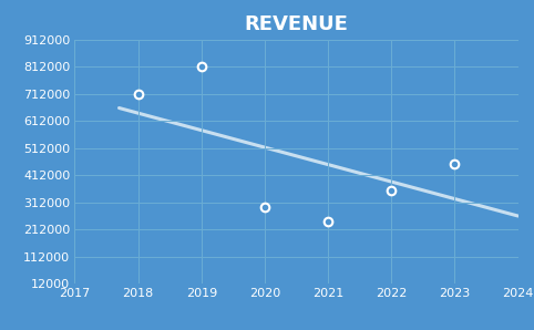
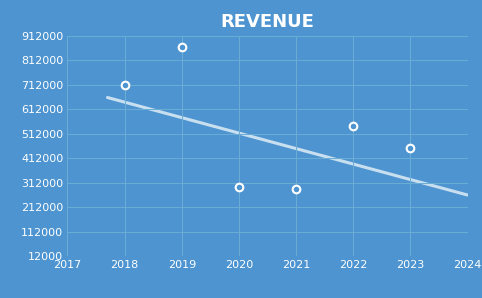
2019: 812000 -> 865000
2021: 240000 -> 285000
2022: 355000 -> 545000
